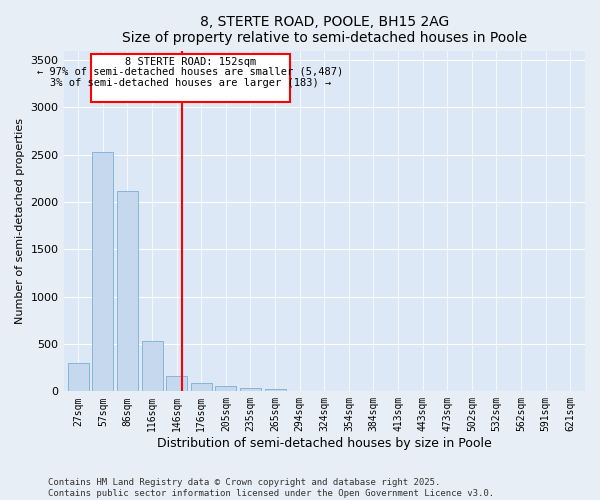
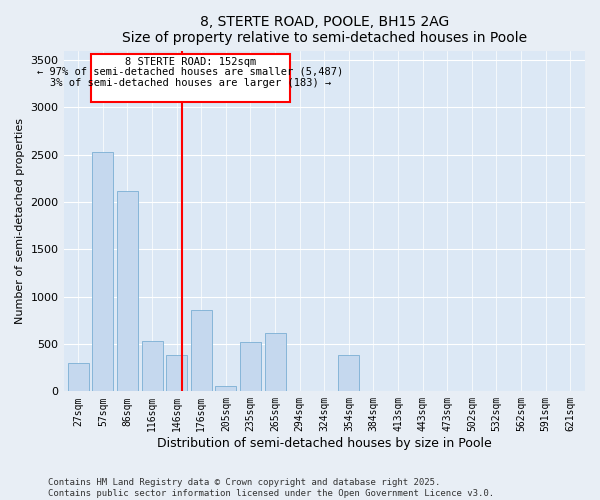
146sqm: 160 -> 380
176sqm: 90 -> 860
235sqm: 40 -> 520
265sqm: 20 -> 620
354sqm: 0 -> 380
